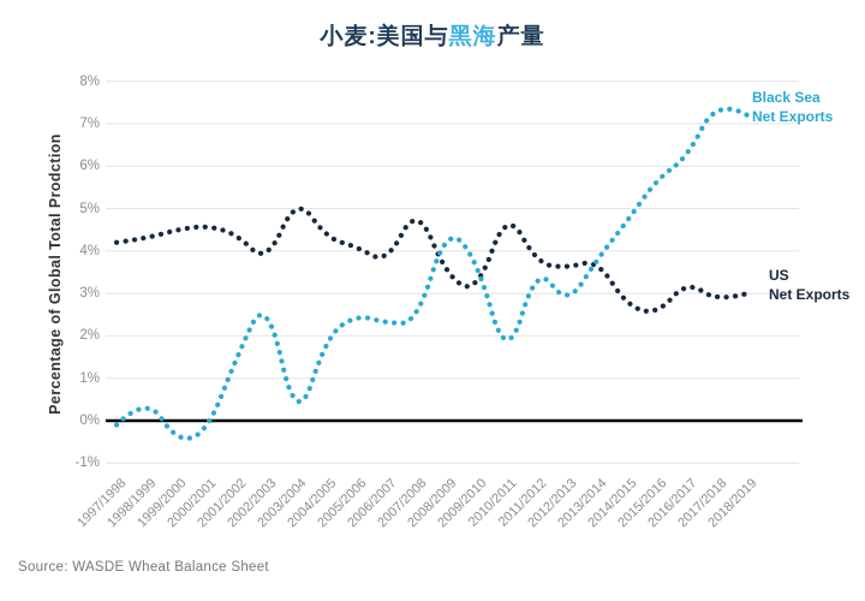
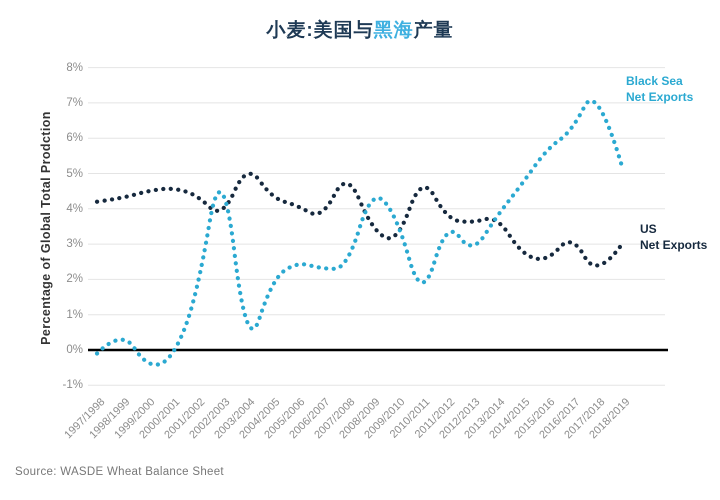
Black Sea Net Exports/2002/2003: 3.0% -> 5.7%
US Net Exports/2017/2018: 2.8% -> 2.0%
Black Sea Net Exports/2018/2019: 7.2% -> 5.2%
